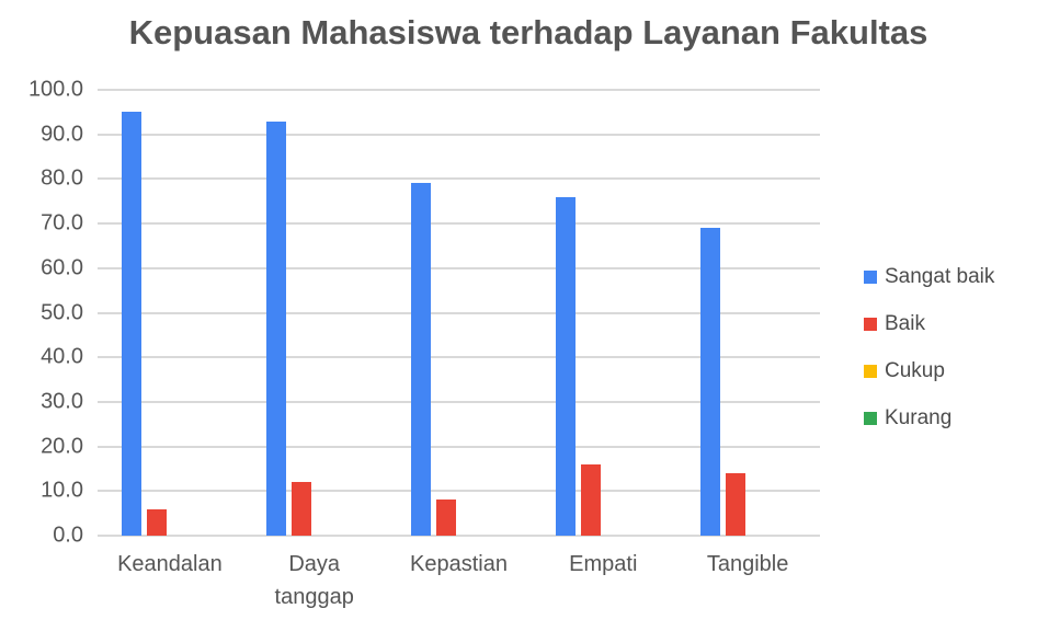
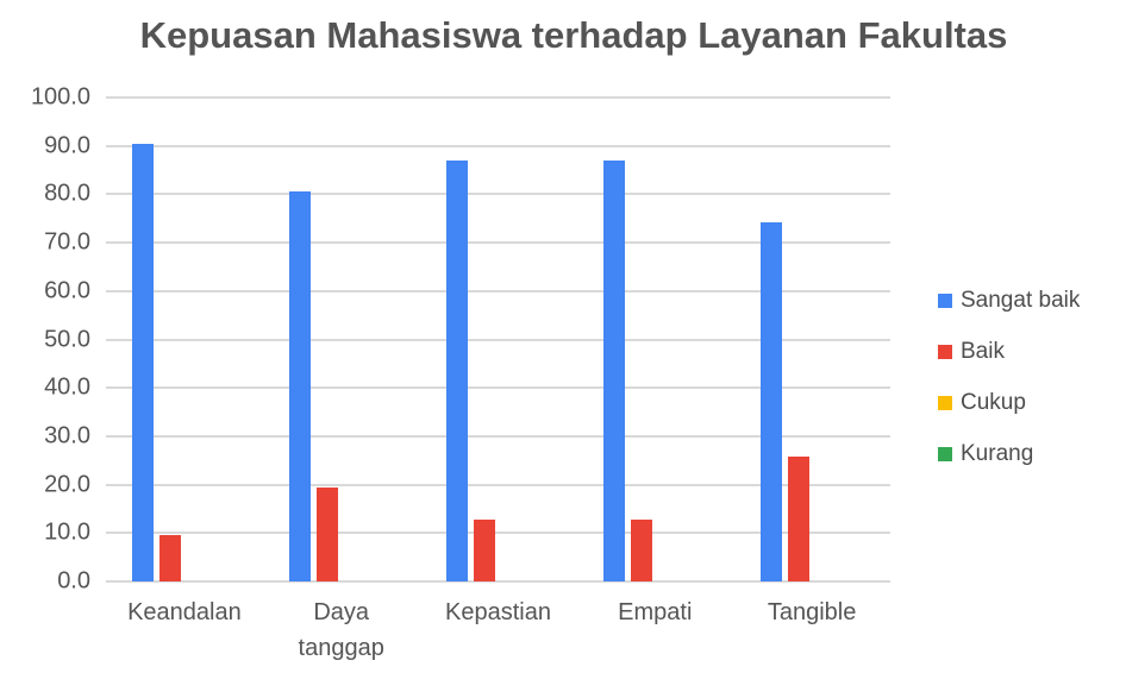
Sangat baik/Keandalan: 95 -> 90
Baik/Keandalan: 6 -> 10
Sangat baik/Daya tanggap: 93 -> 81
Baik/Daya tanggap: 12 -> 19
Sangat baik/Kepastian: 79 -> 87
Baik/Kepastian: 8 -> 13
Sangat baik/Empati: 76 -> 87
Baik/Empati: 16 -> 13
Sangat baik/Tangible: 69 -> 74
Baik/Tangible: 14 -> 26
